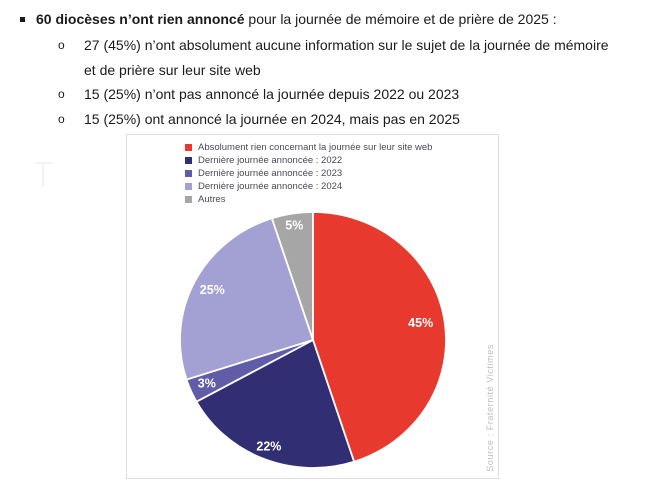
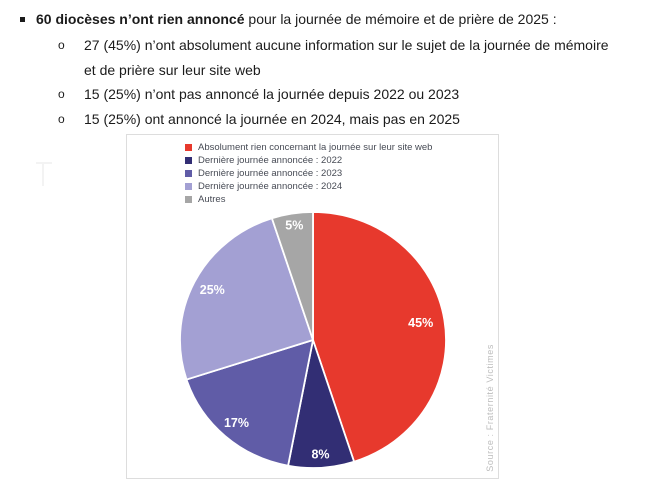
Dernière journée annoncée : 2022: 22% -> 8%
Dernière journée annoncée : 2023: 3% -> 17%
